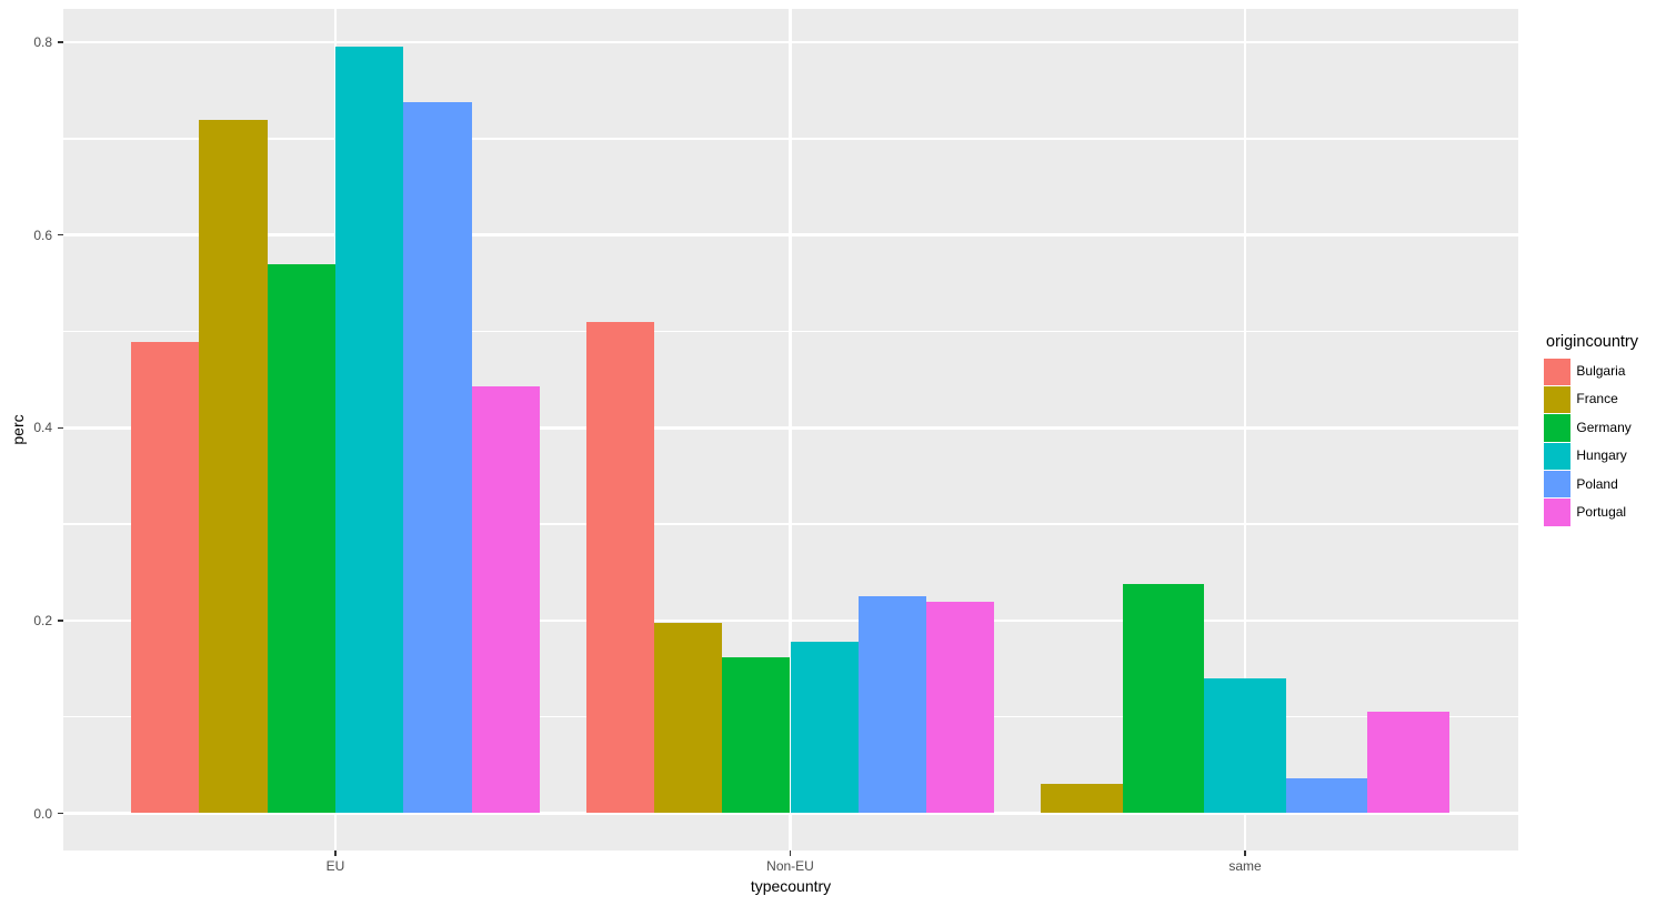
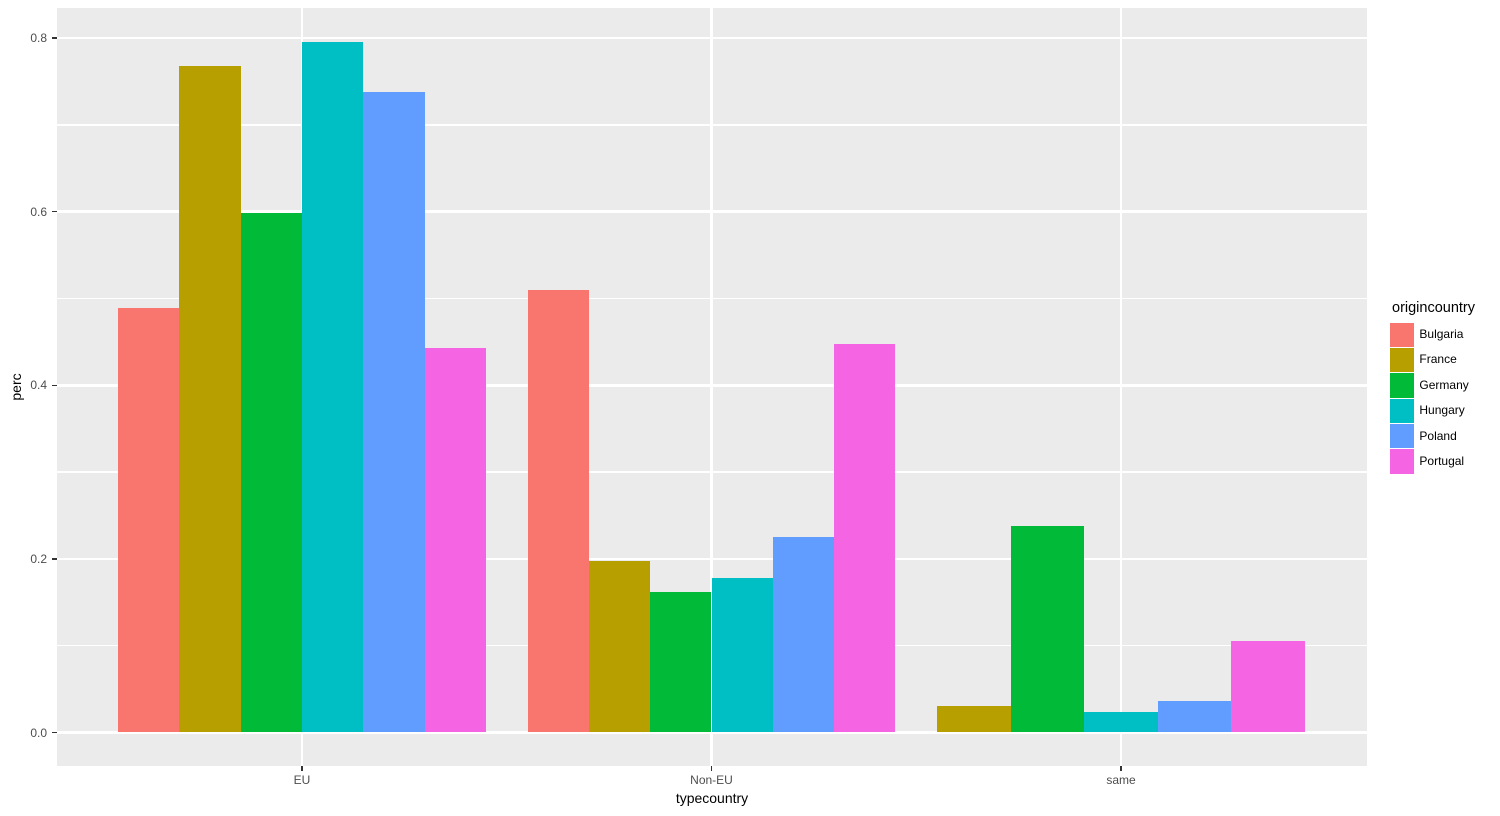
France/EU: 0.72 -> 0.77
Germany/EU: 0.57 -> 0.60
Portugal/Non-EU: 0.22 -> 0.45
Hungary/same: 0.14 -> 0.02
